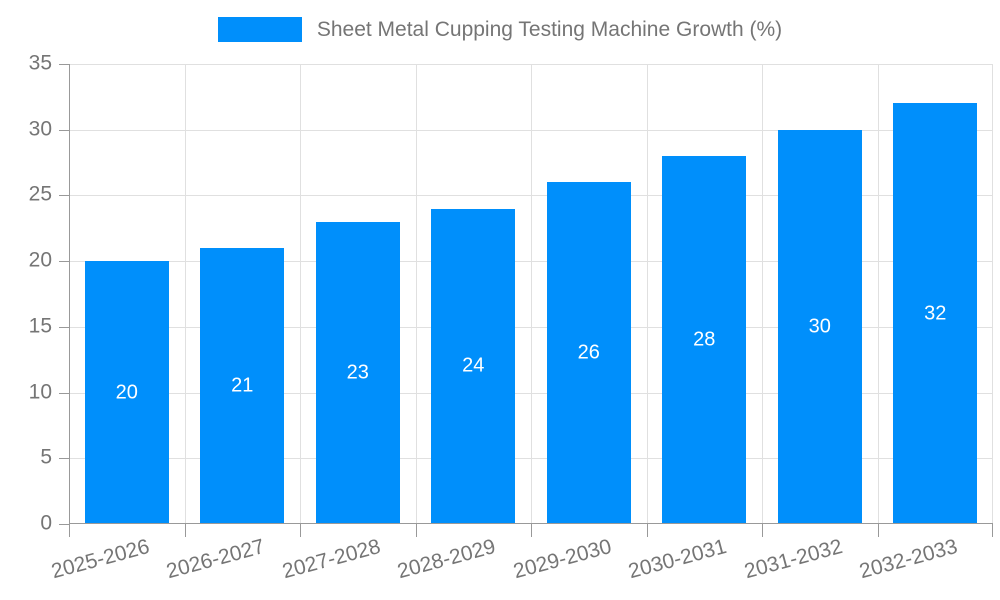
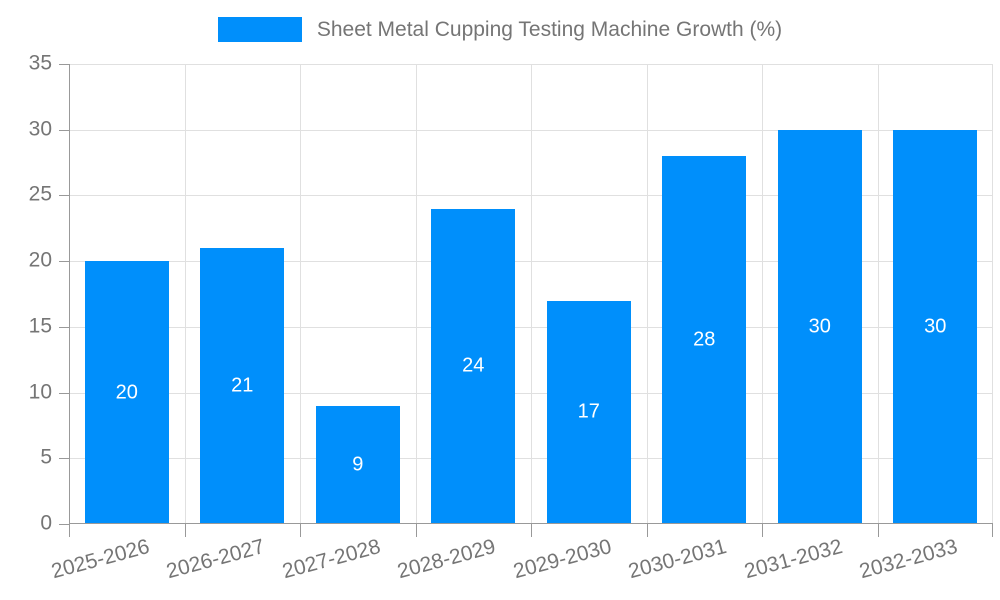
2027-2028: 23 -> 9
2029-2030: 26 -> 17
2032-2033: 32 -> 30
